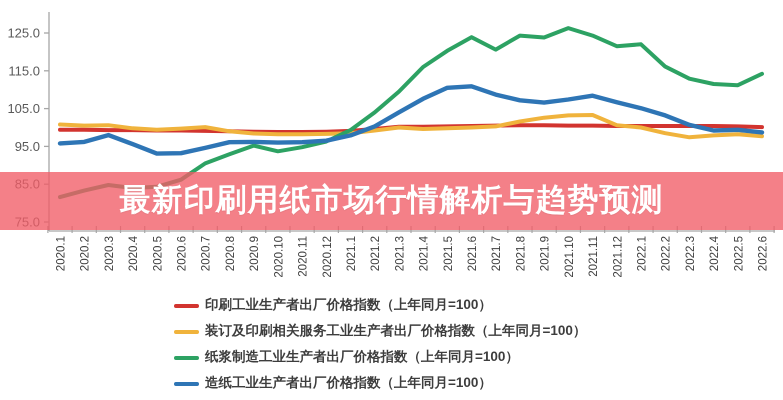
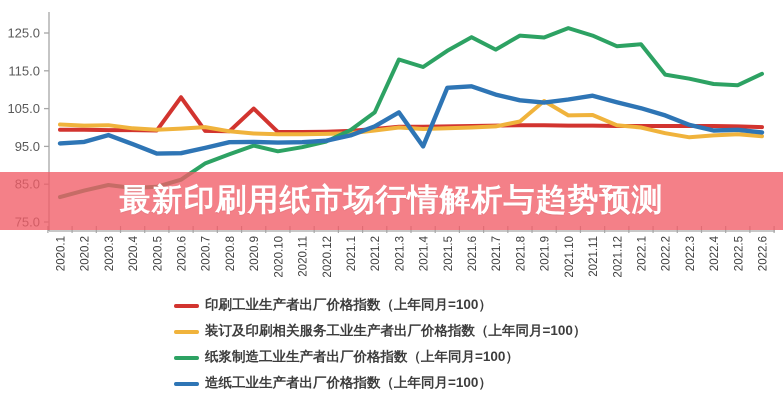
印刷工业生产者出厂价格指数（上年同月=100）/2020.6: 99 -> 108
印刷工业生产者出厂价格指数（上年同月=100）/2020.9: 99 -> 105
纸浆制造工业生产者出厂价格指数（上年同月=100）/2021.3: 110 -> 118
造纸工业生产者出厂价格指数（上年同月=100）/2021.4: 108 -> 95
装订及印刷相关服务工业生产者出厂价格指数（上年同月=100）/2021.9: 103 -> 107
纸浆制造工业生产者出厂价格指数（上年同月=100）/2022.2: 116 -> 114
